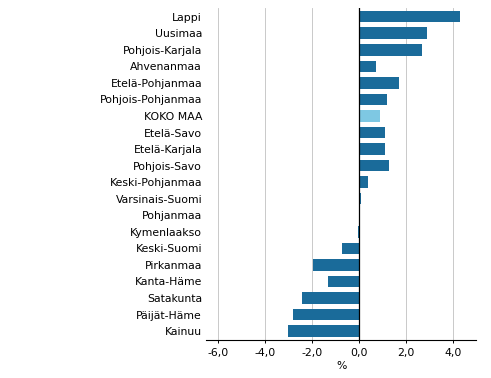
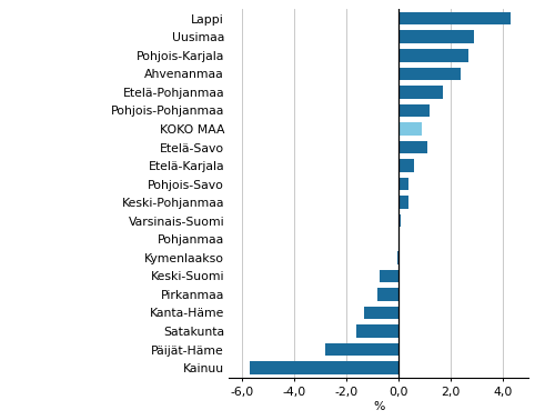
Ahvenanmaa: 0,75 -> 2,40
Etelä-Karjala: 1,10 -> 0,60
Pohjois-Savo: 1,30 -> 0,40
Pirkanmaa: -1,95 -> -0,80
Satakunta: -2,40 -> -1,60
Kainuu: -3,00 -> -5,70
